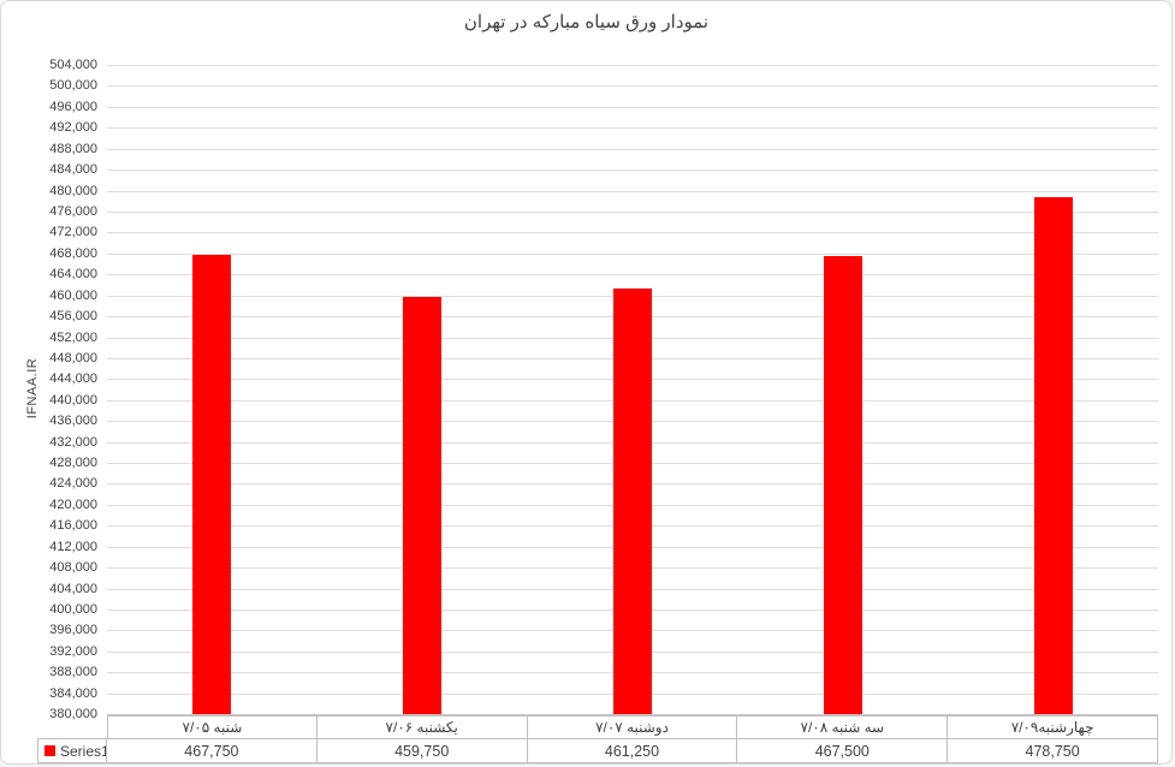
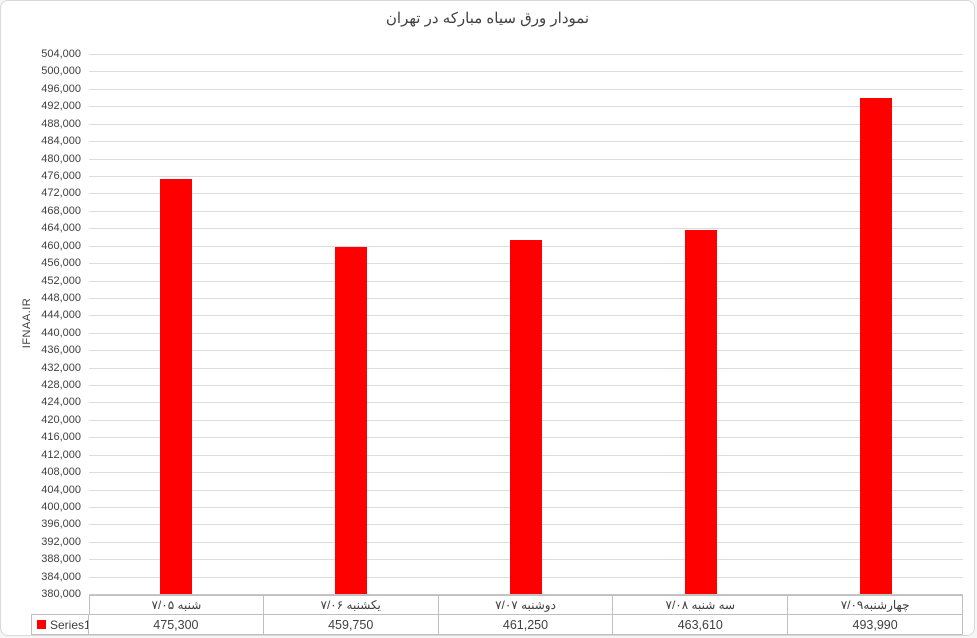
شنبه ۷/۰۵: 467,750 -> 475,300
سه شنبه ۷/۰۸: 467,500 -> 463,610
چهارشنبه۷/۰۹: 478,750 -> 493,990
